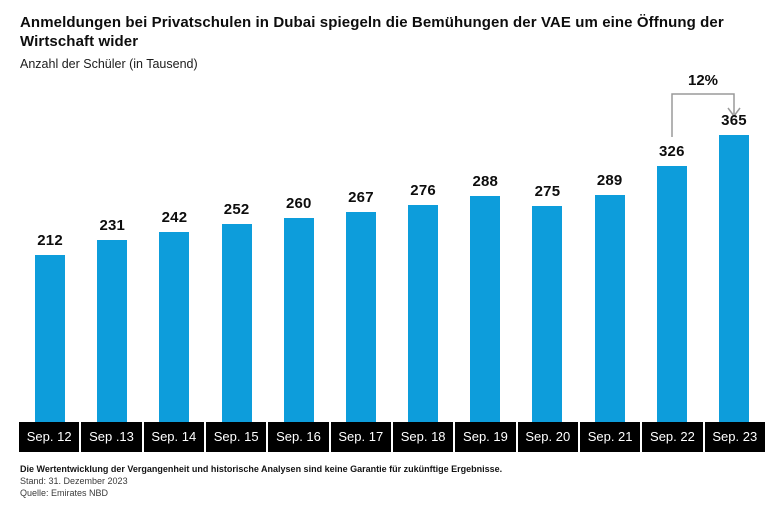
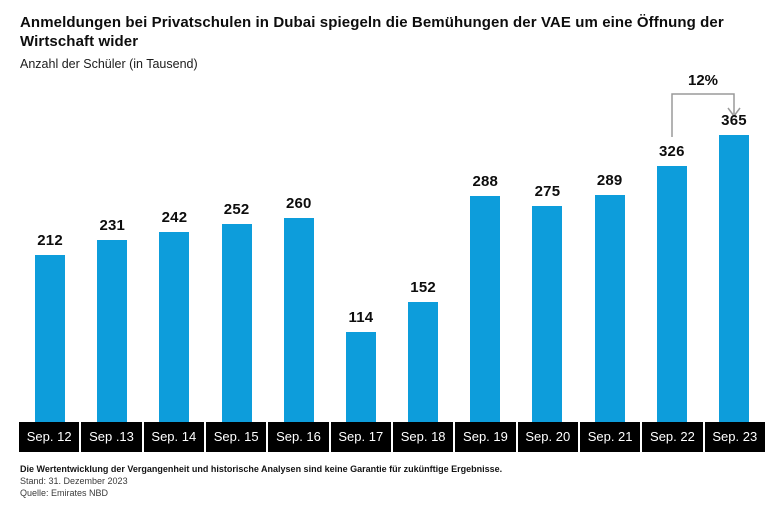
Sep. 17: 267 -> 114
Sep. 18: 276 -> 152
